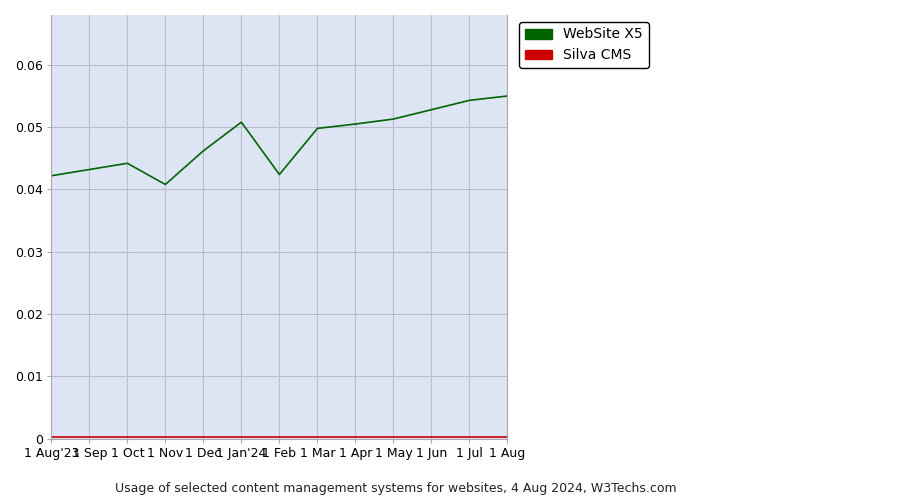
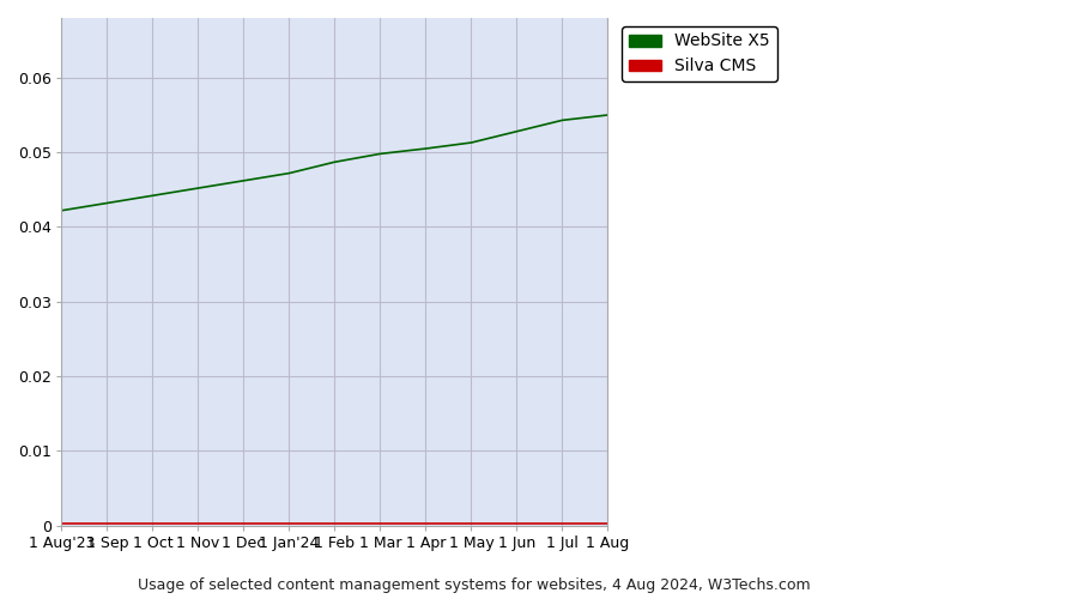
WebSite X5/1 Nov: 0.0408 -> 0.0452
WebSite X5/1 Jan'24: 0.0508 -> 0.0472
WebSite X5/1 Feb: 0.0424 -> 0.0487
